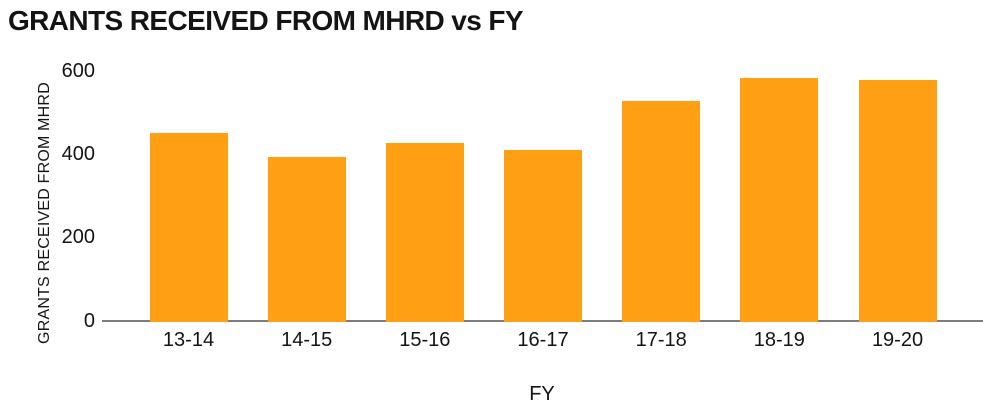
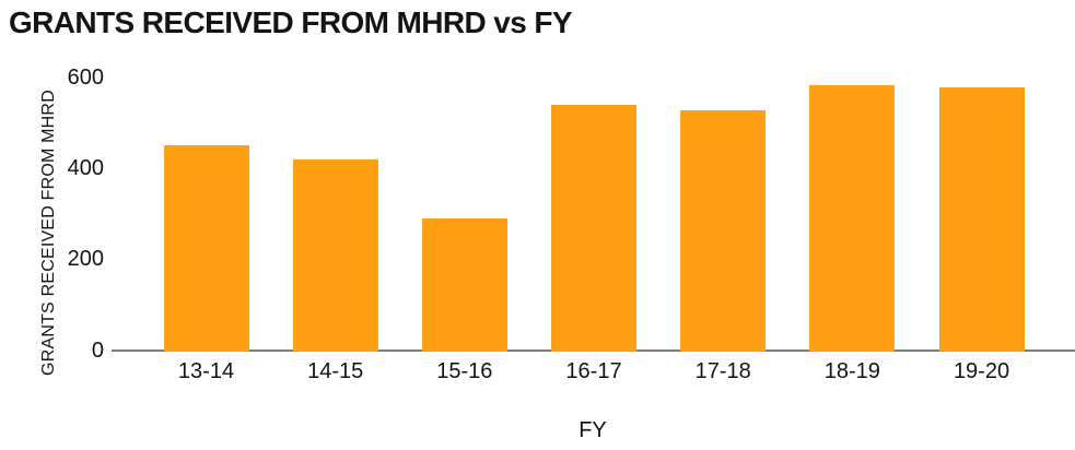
14-15: 390 -> 420
15-16: 420 -> 290
16-17: 410 -> 540
